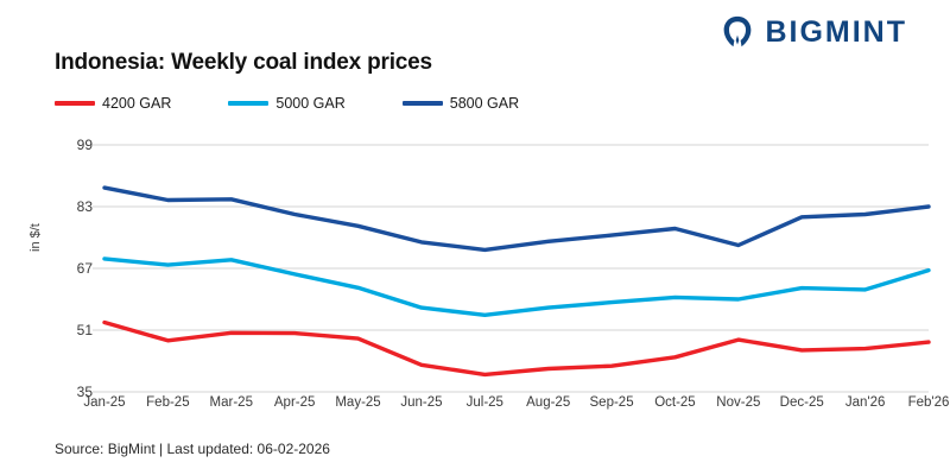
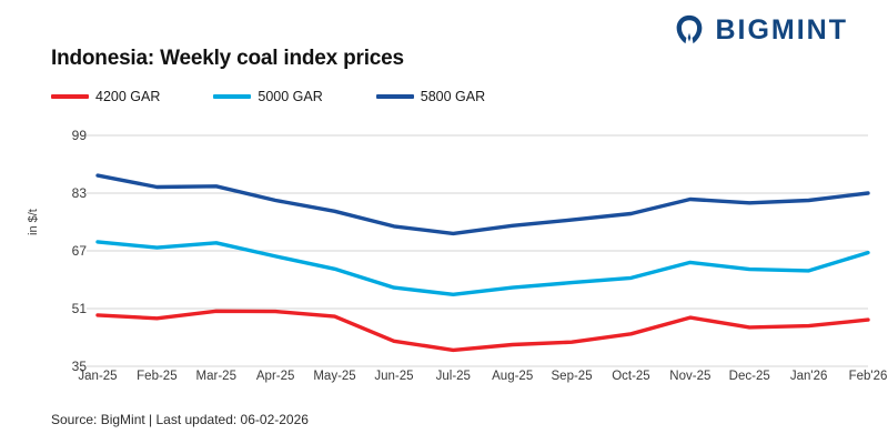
4200 GAR/Jan-25: 53 -> 49
5000 GAR/Nov-25: 59 -> 64
5800 GAR/Nov-25: 73 -> 81
